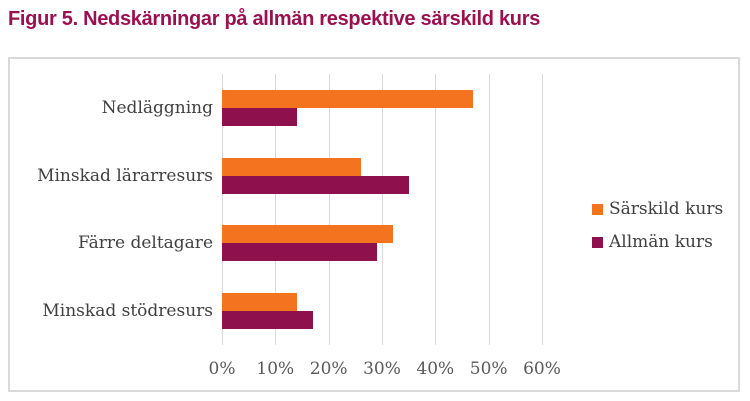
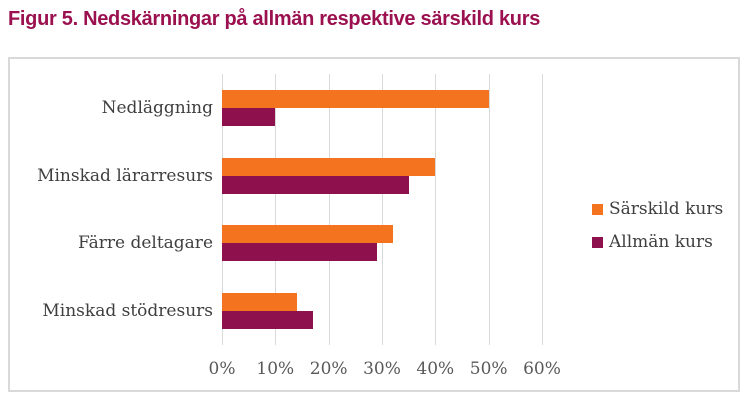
Särskild kurs/Nedläggning: 47% -> 50%
Allmän kurs/Nedläggning: 14% -> 10%
Särskild kurs/Minskad lärarresurs: 26% -> 40%
